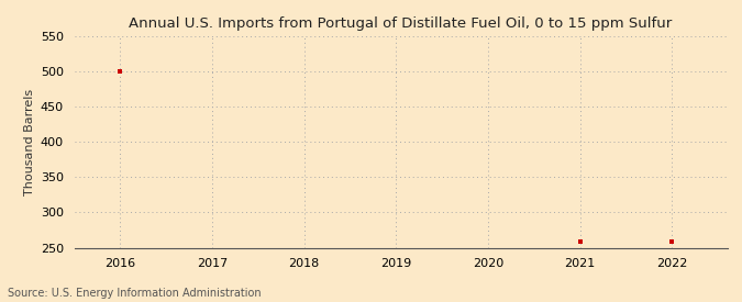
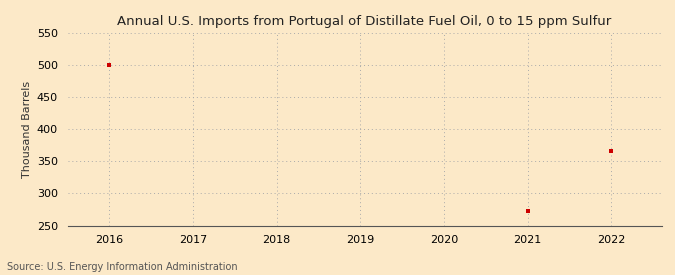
2021: 258 -> 272
2022: 258 -> 366
